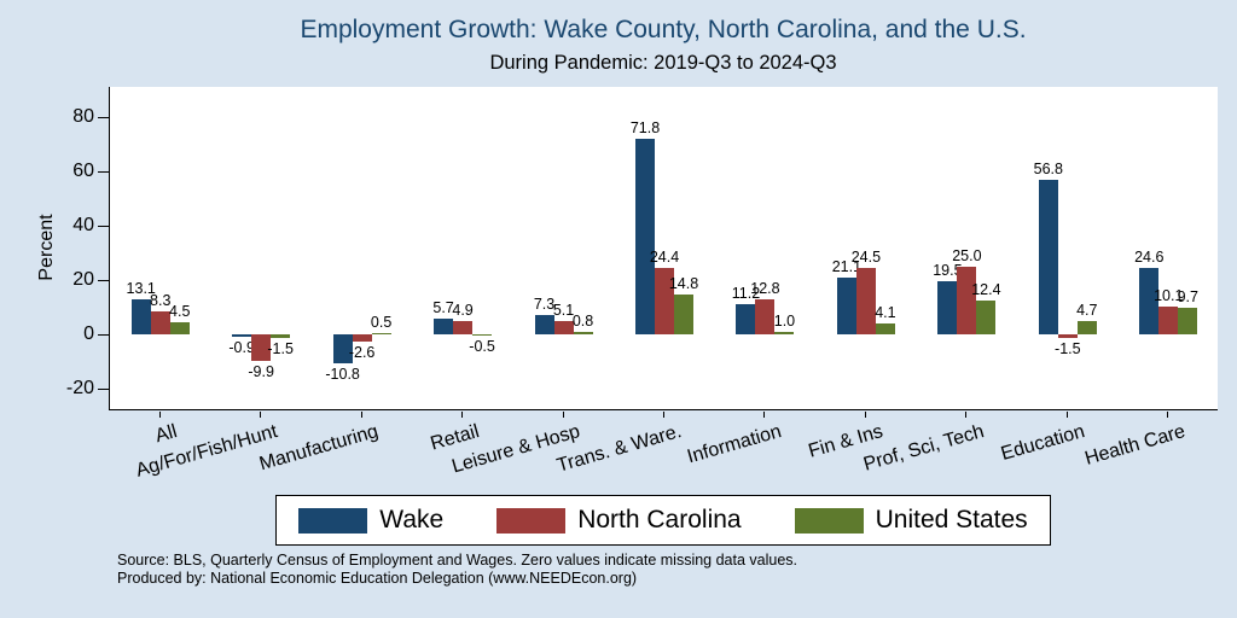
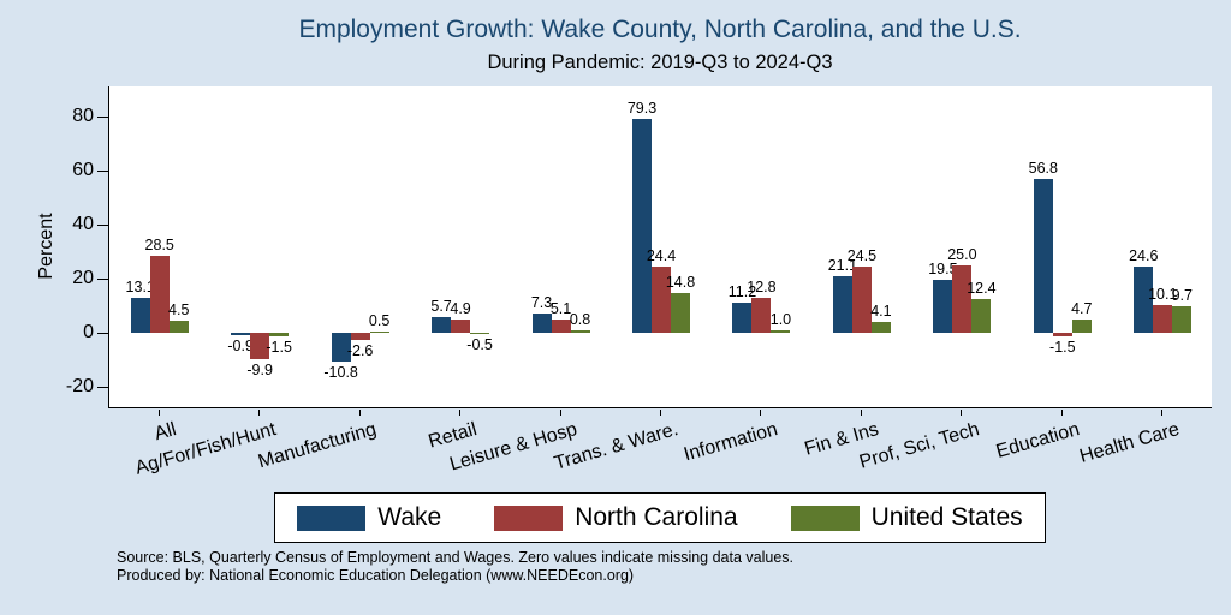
North Carolina/All: 8.3 -> 28.5
Wake/Trans. & Ware.: 71.8 -> 79.3
